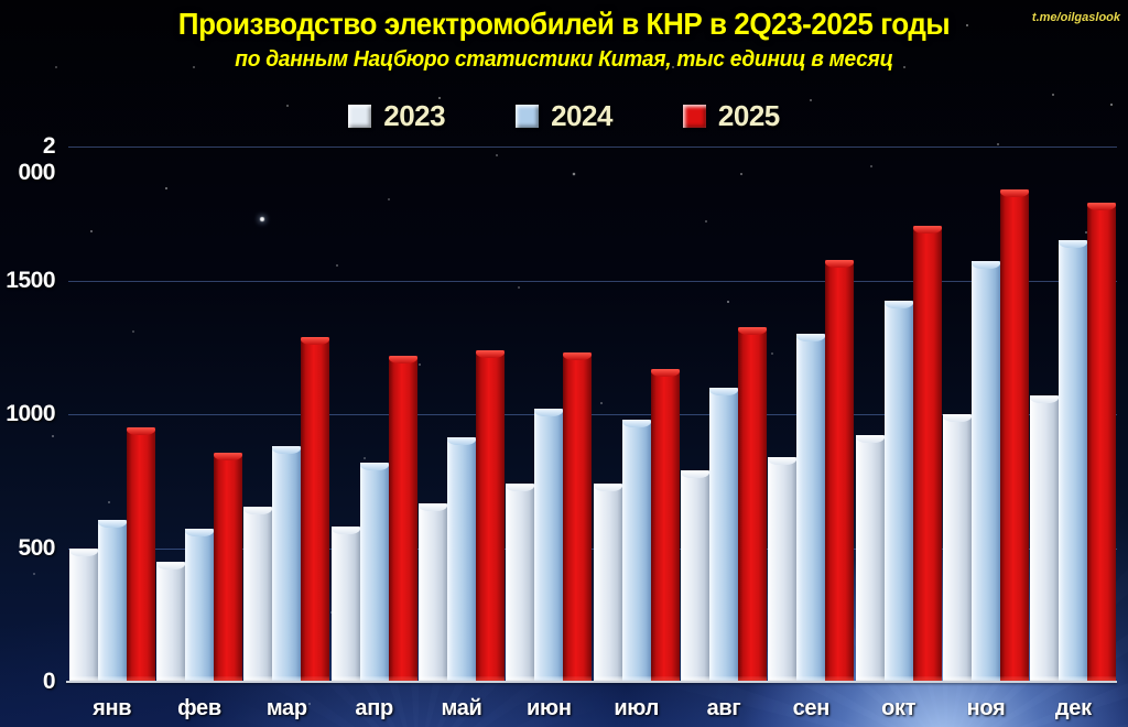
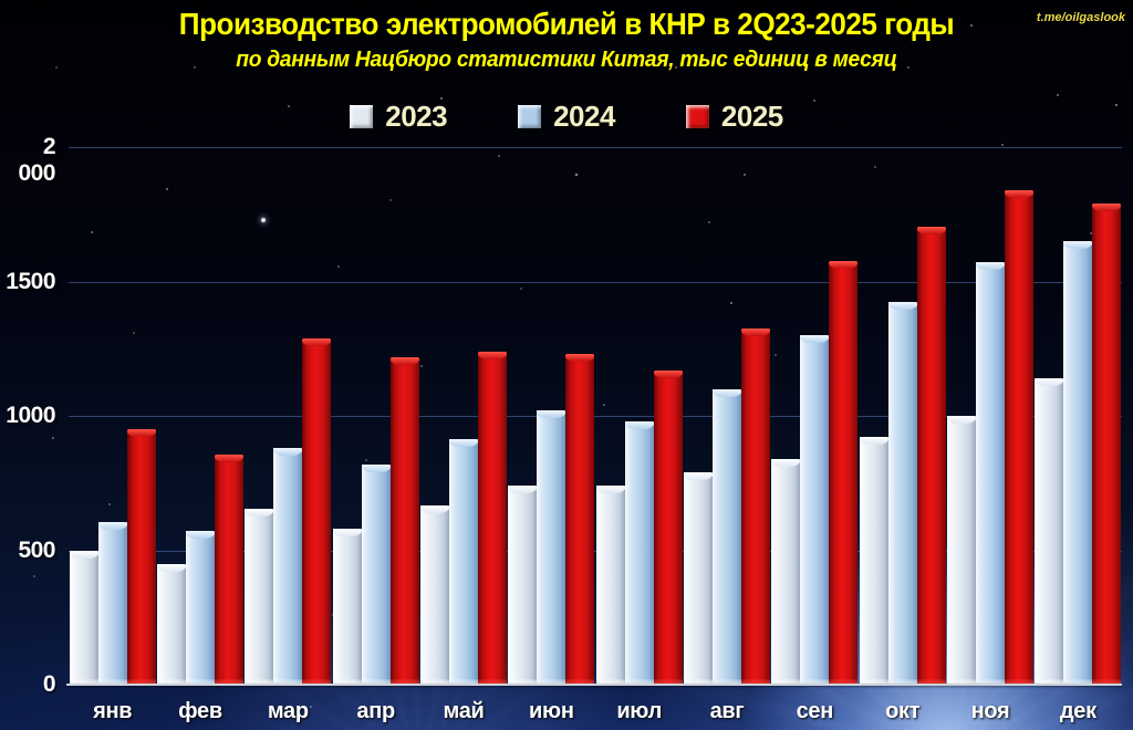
2023/дек: 1070 -> 1140
